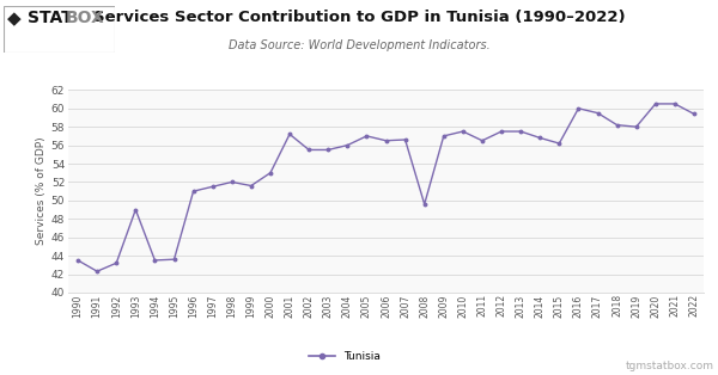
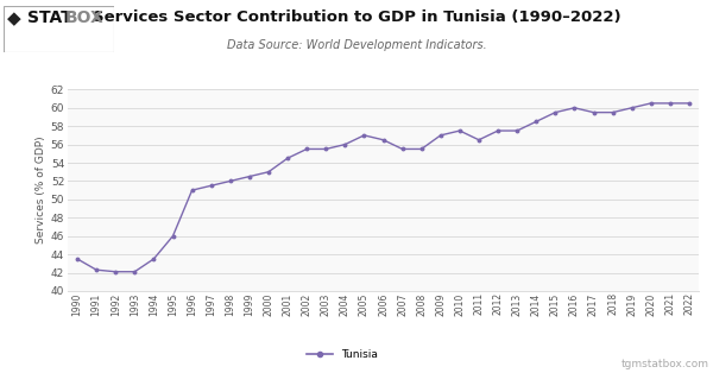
1992: 43.2 -> 42.1
1993: 49.0 -> 42.1
1995: 43.6 -> 46.0
1999: 51.6 -> 52.5
2001: 57.2 -> 54.5
2007: 56.6 -> 55.5
2008: 49.6 -> 55.5
2014: 56.8 -> 58.5
2015: 56.2 -> 59.5
2018: 58.2 -> 59.5
2019: 58.0 -> 60.0
2022: 59.4 -> 60.5
